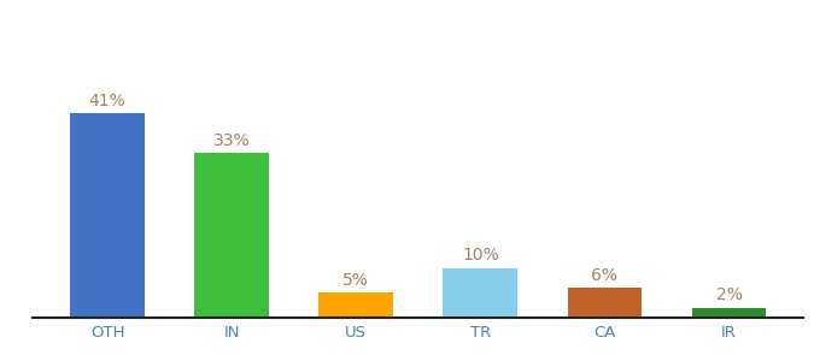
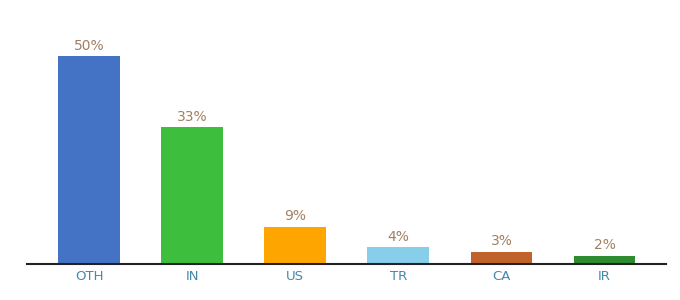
OTH: 41% -> 50%
US: 5% -> 9%
TR: 10% -> 4%
CA: 6% -> 3%
